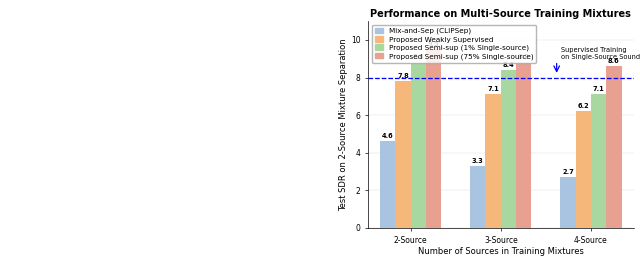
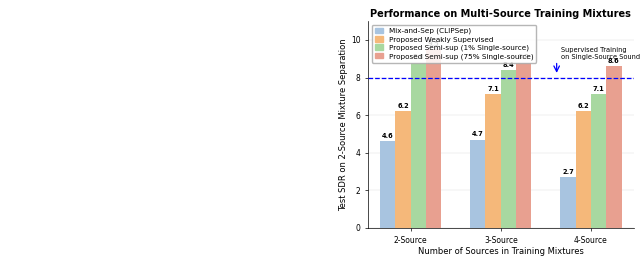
Proposed Weakly Supervised/2-Source: 7.8 -> 6.2
Mix-and-Sep (CLIPSep)/3-Source: 3.3 -> 4.7
